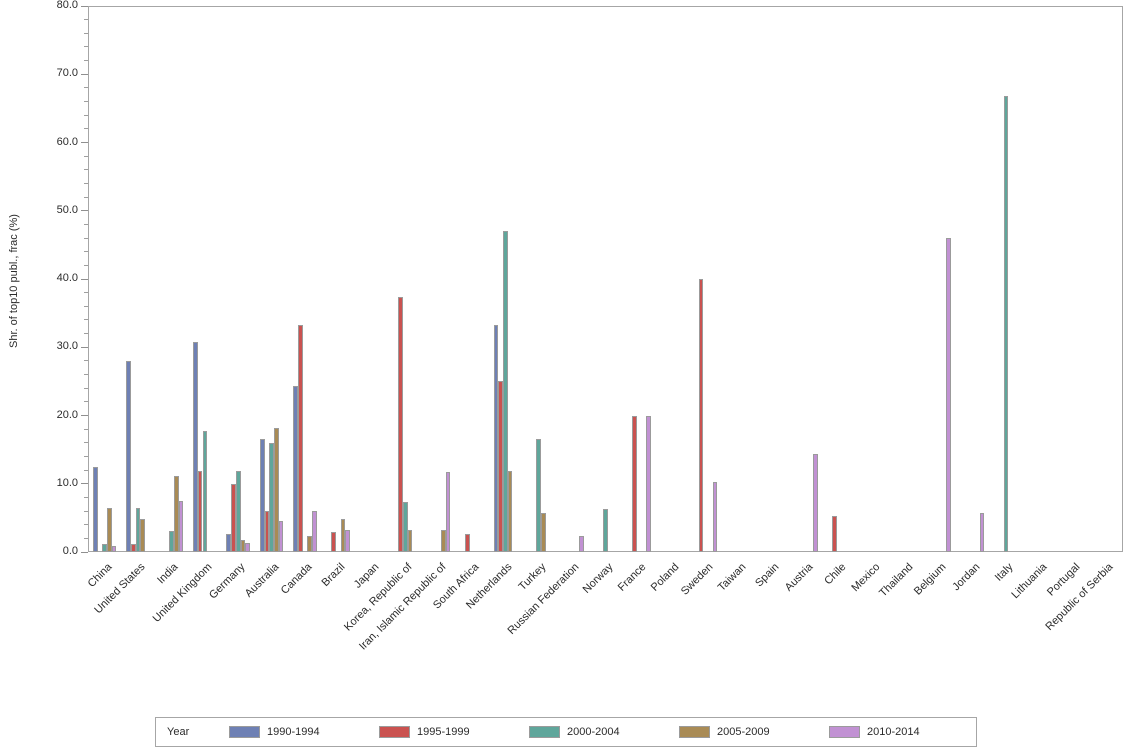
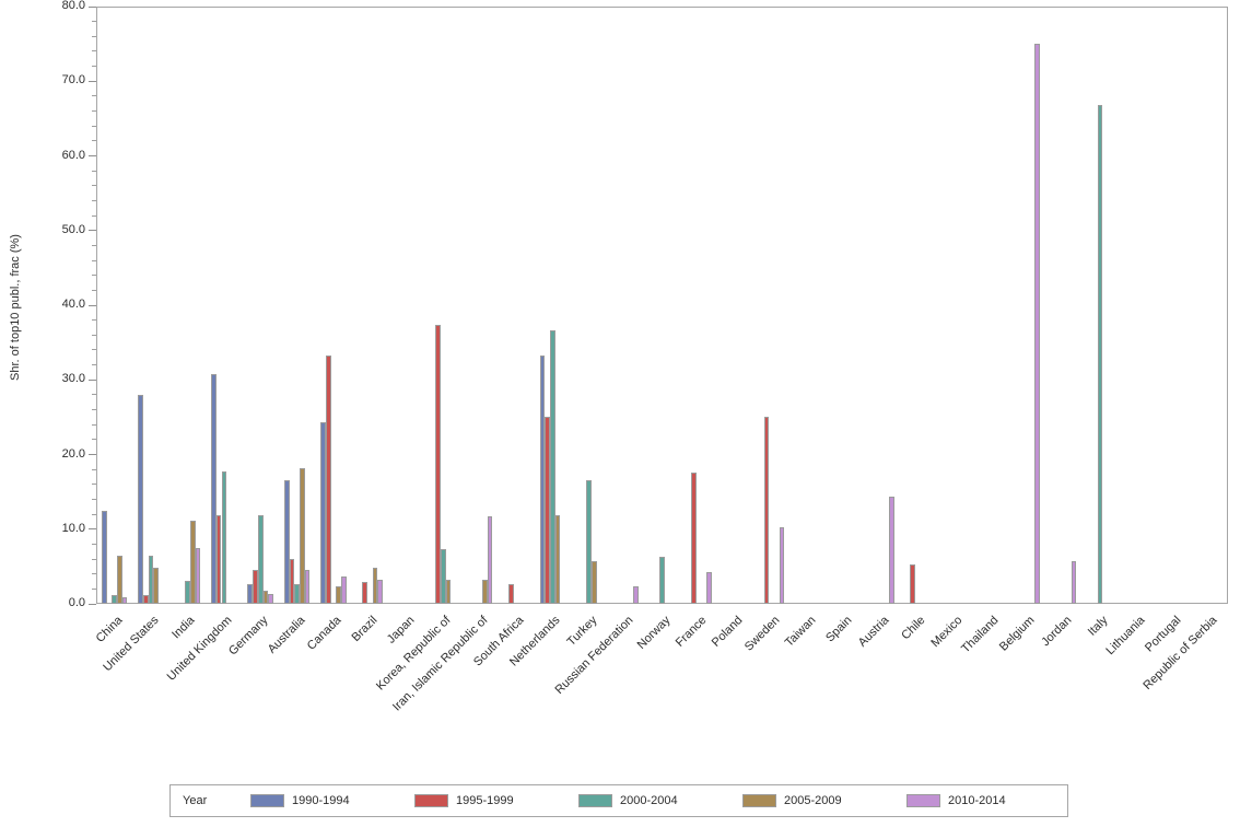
1995-1999/Germany: 10 -> 5
2000-2004/Australia: 16 -> 3
2010-2014/Canada: 6 -> 4
2000-2004/Netherlands: 47 -> 37
1995-1999/France: 20 -> 18
2010-2014/France: 20 -> 4
1995-1999/Sweden: 40 -> 25
2010-2014/Belgium: 46 -> 75
